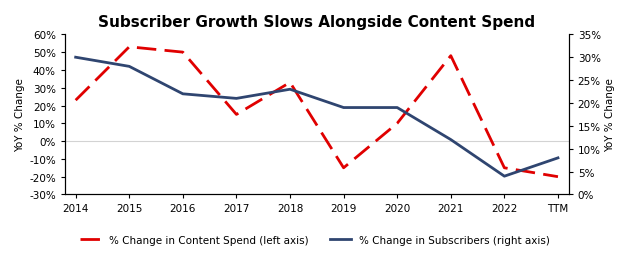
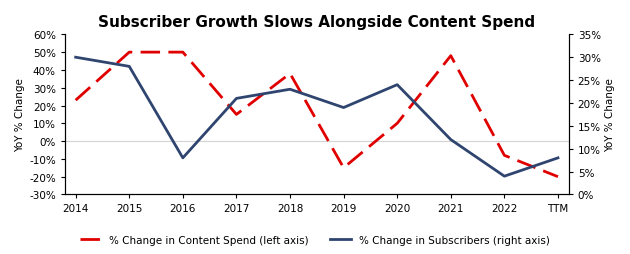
% Change in Content Spend (left axis)/2015: 53% -> 50%
% Change in Subscribers (right axis)/2016: 22% -> 8%
% Change in Content Spend (left axis)/2018: 33% -> 38%
% Change in Subscribers (right axis)/2020: 19% -> 24%
% Change in Content Spend (left axis)/2022: -15% -> -8%
